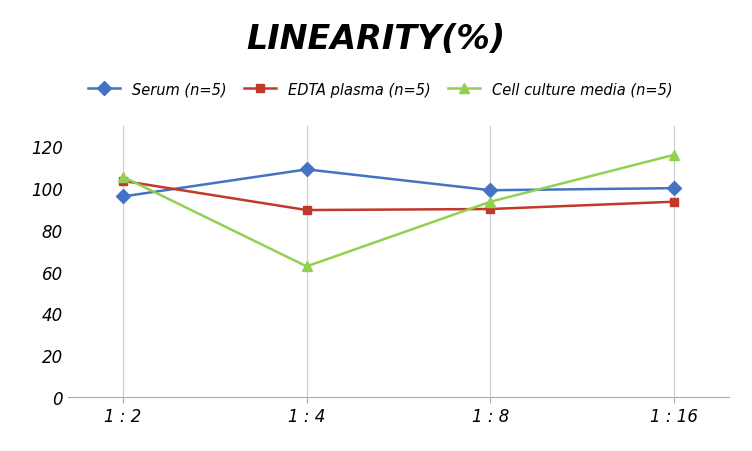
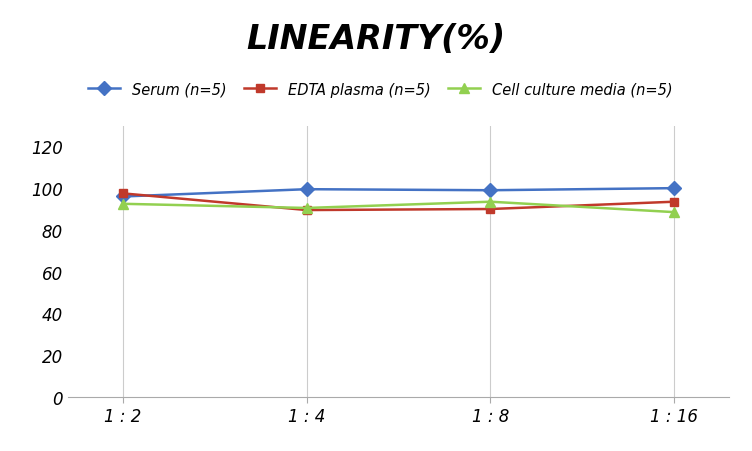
EDTA plasma (n=5)/1 : 2: 103.5 -> 97.5
Cell culture media (n=5)/1 : 2: 105.5 -> 92.5
Serum (n=5)/1 : 4: 109.0 -> 99.5
Cell culture media (n=5)/1 : 4: 62.5 -> 90.5
Cell culture media (n=5)/1 : 16: 116.0 -> 88.5
